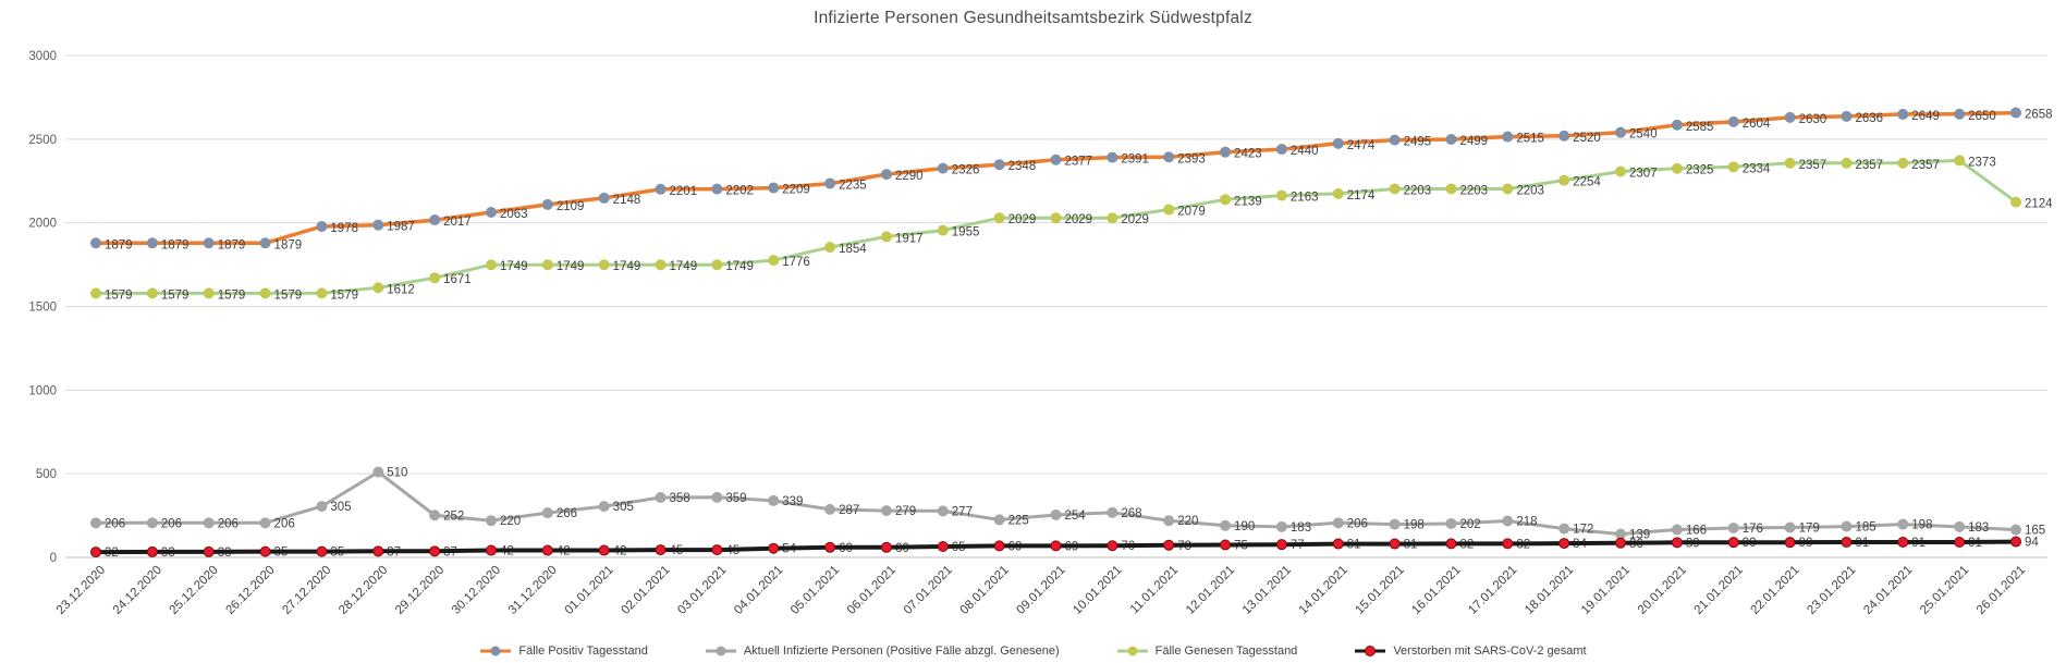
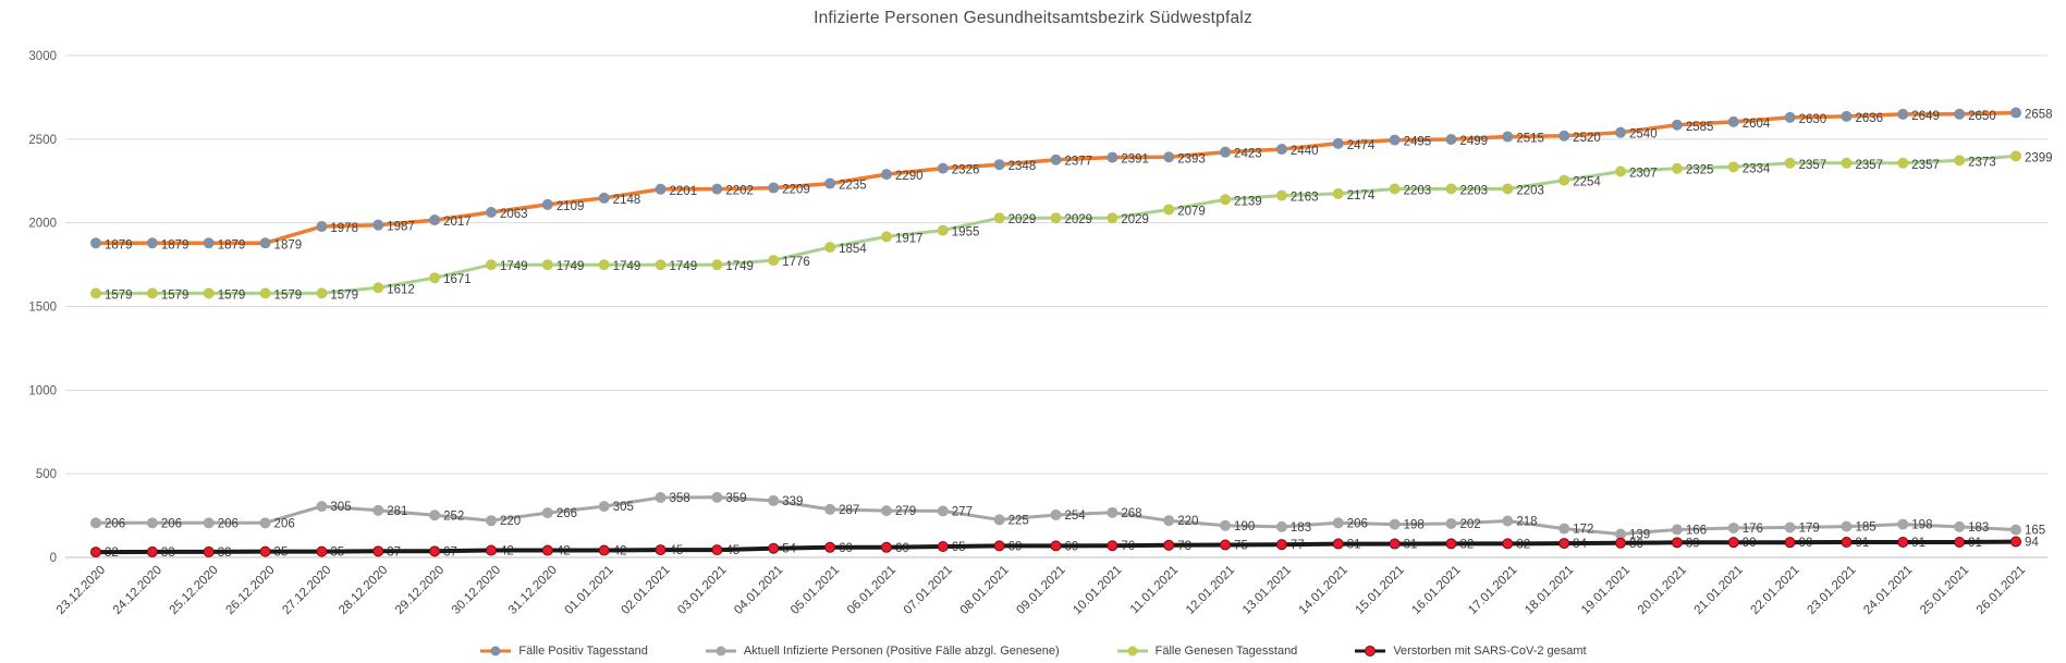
Aktuell Infizierte Personen (Positive Fälle abzgl. Genesene)/28.12.2020: 510 -> 281
Fälle Genesen Tagesstand/26.01.2021: 2124 -> 2399
